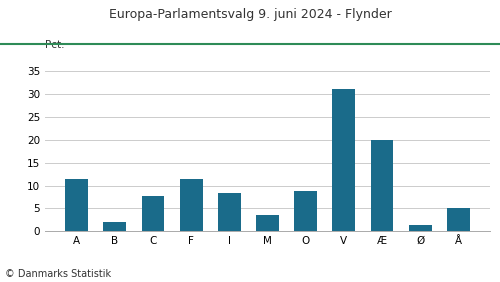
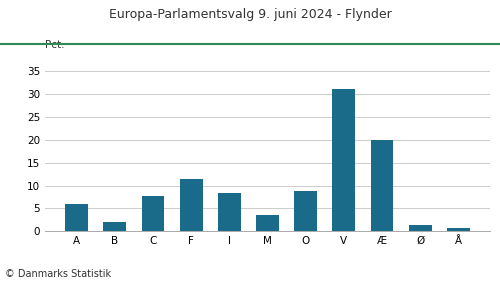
A: 11.5 -> 6.0
Å: 5.0 -> 0.8
